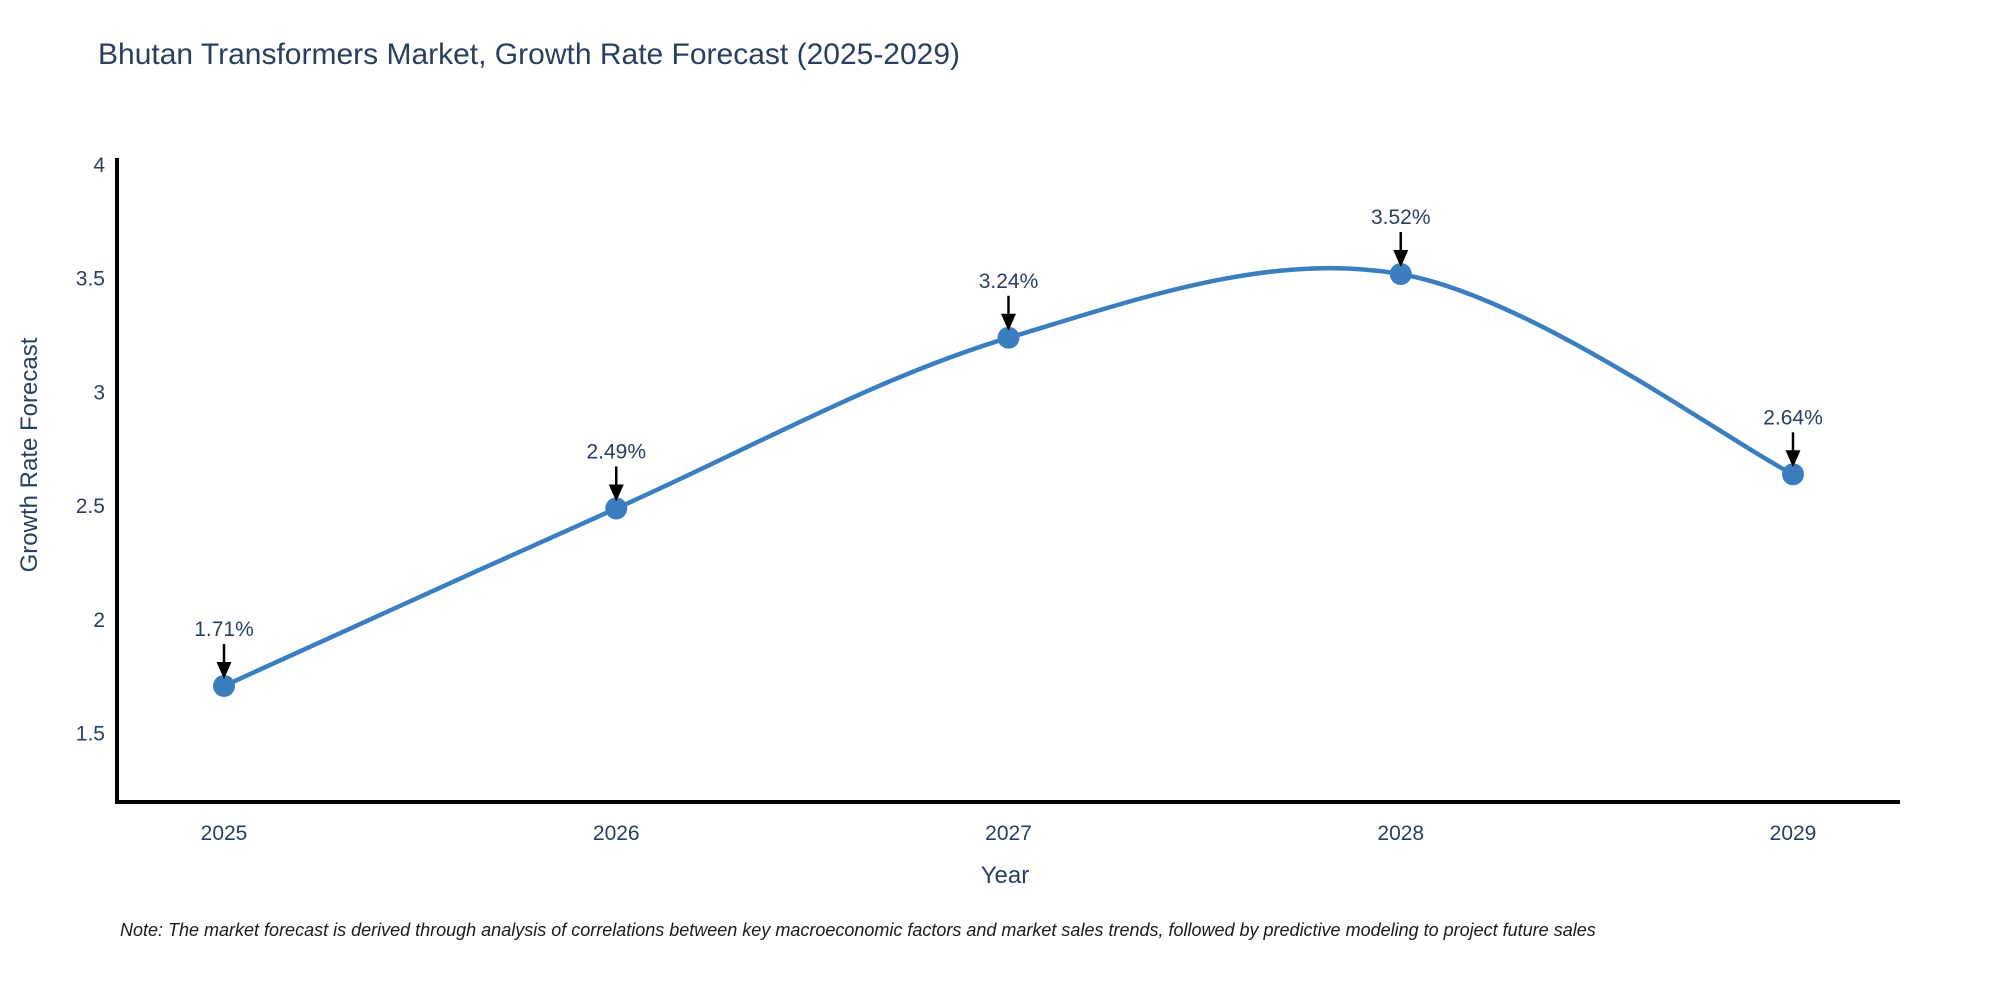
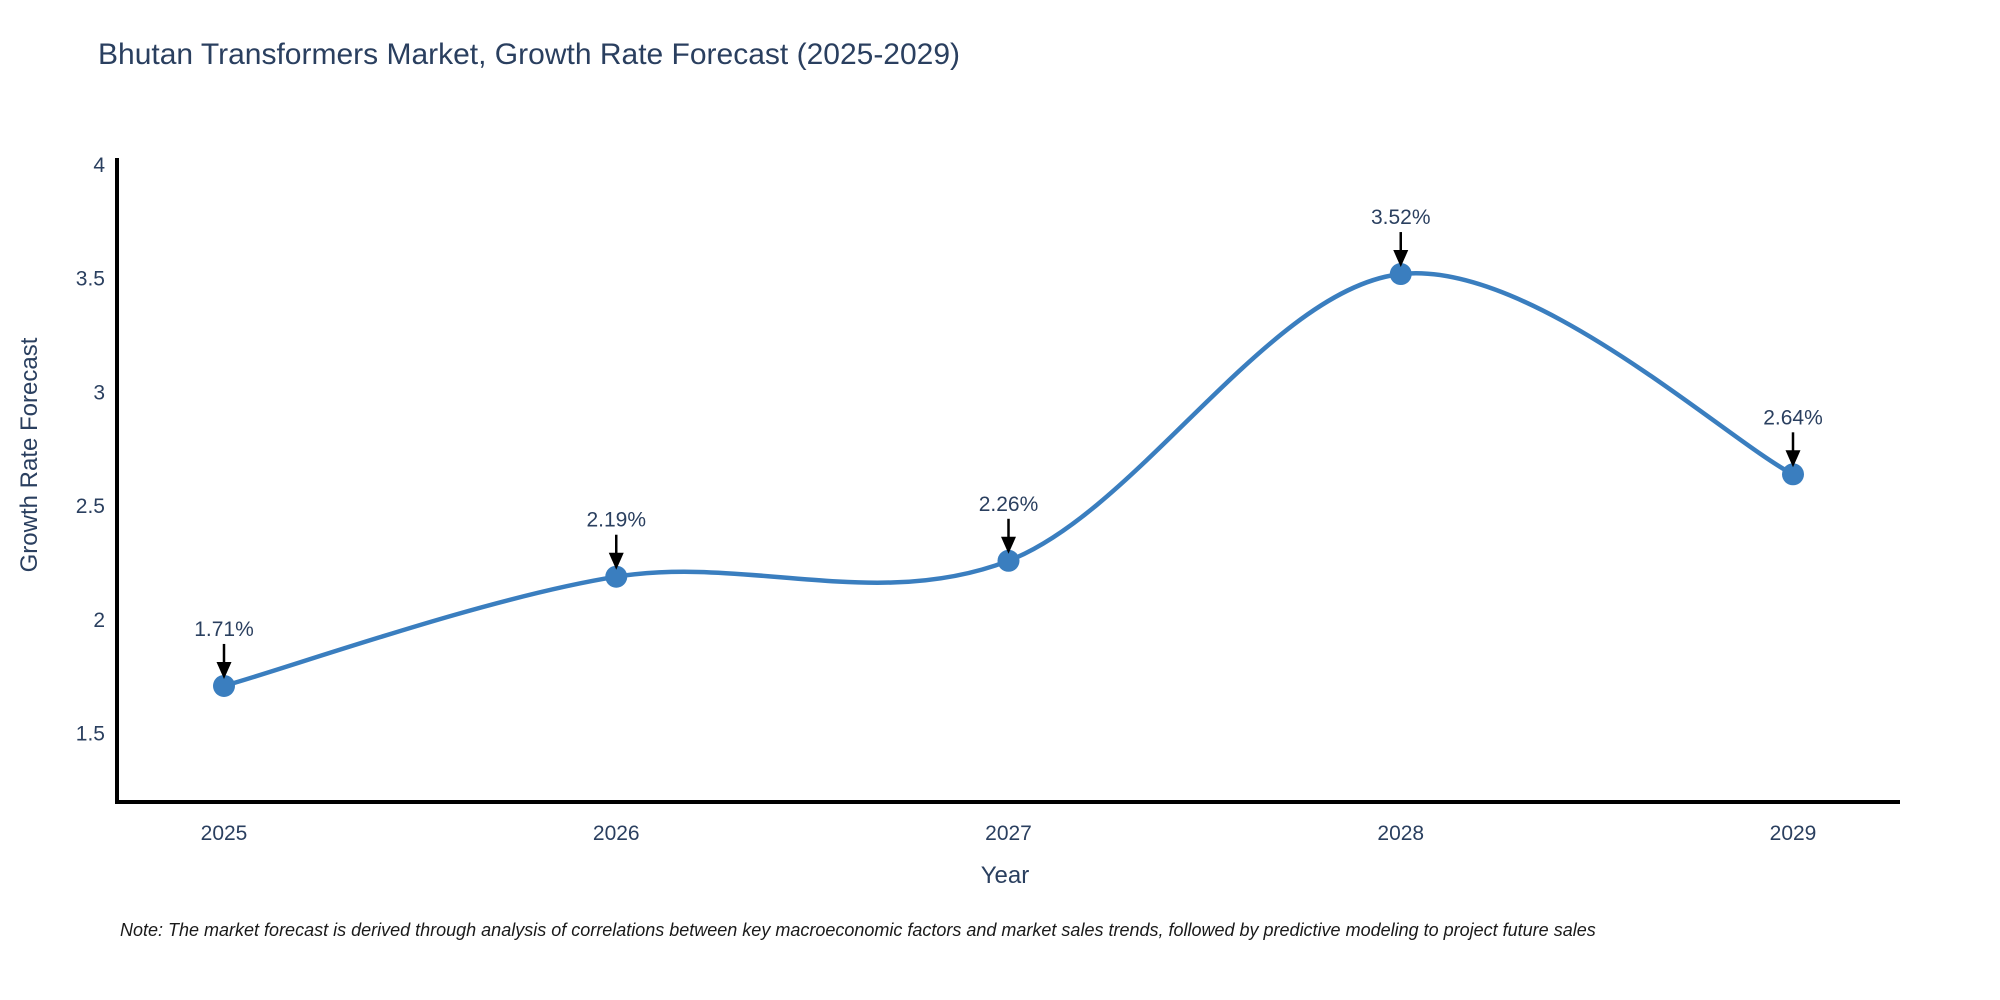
2026: 2.49% -> 2.19%
2027: 3.24% -> 2.26%
